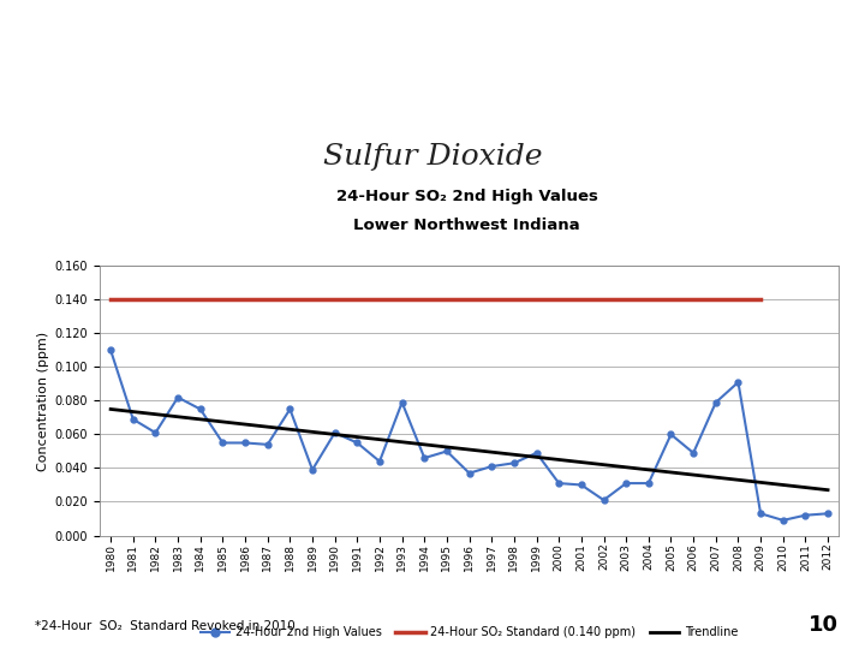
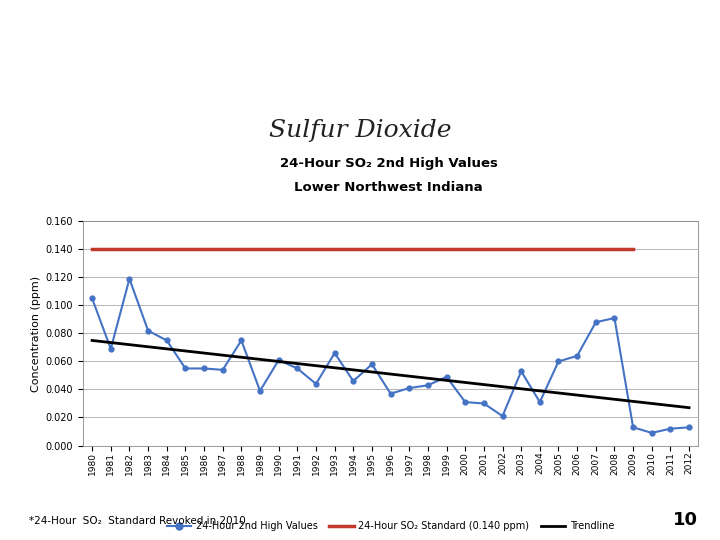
1980: 0.110 -> 0.105
1982: 0.061 -> 0.119
1993: 0.079 -> 0.066
1995: 0.050 -> 0.058
2003: 0.031 -> 0.053
2006: 0.049 -> 0.064
2007: 0.079 -> 0.088
